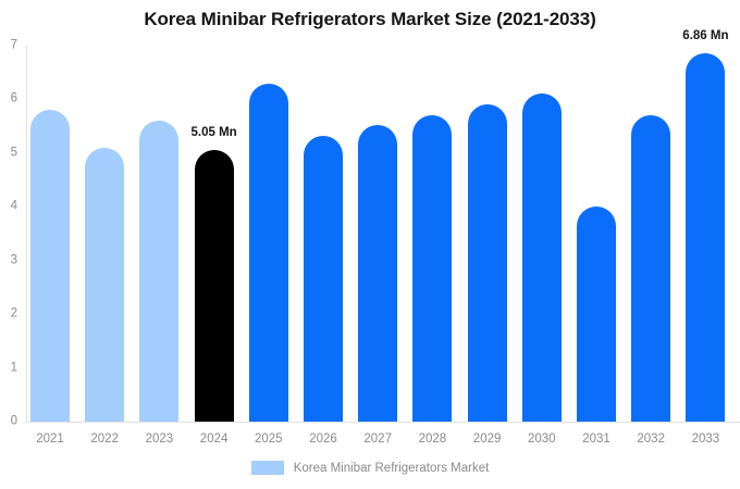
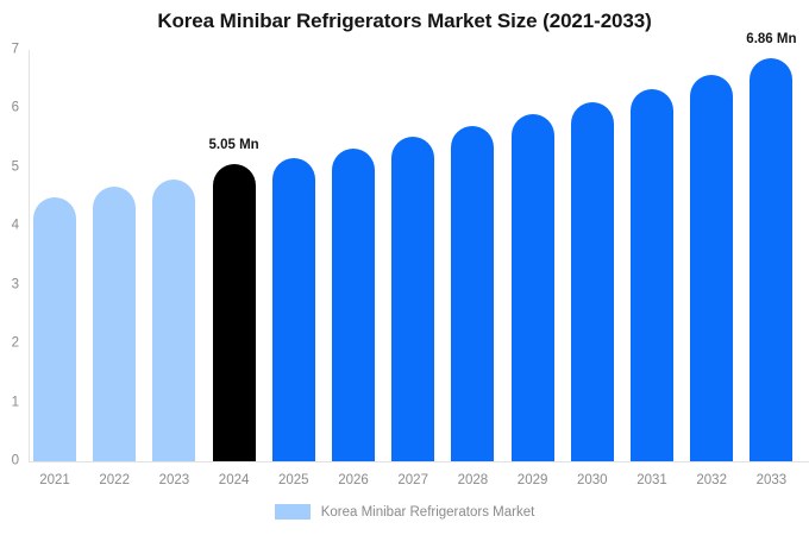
2021: 5.8 -> 4.5
2022: 5.1 -> 4.7
2023: 5.6 -> 4.8
2025: 6.3 -> 5.2
2031: 4.0 -> 6.3
2032: 5.7 -> 6.6
